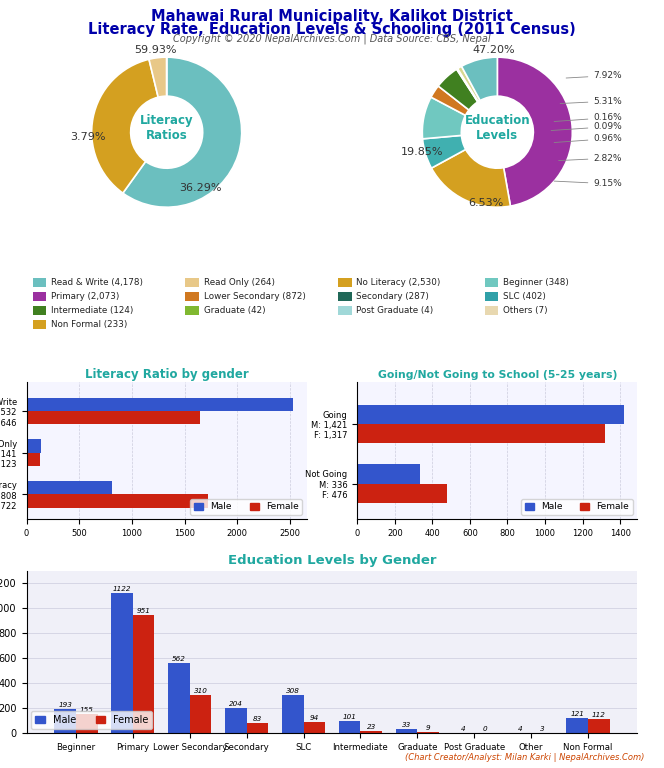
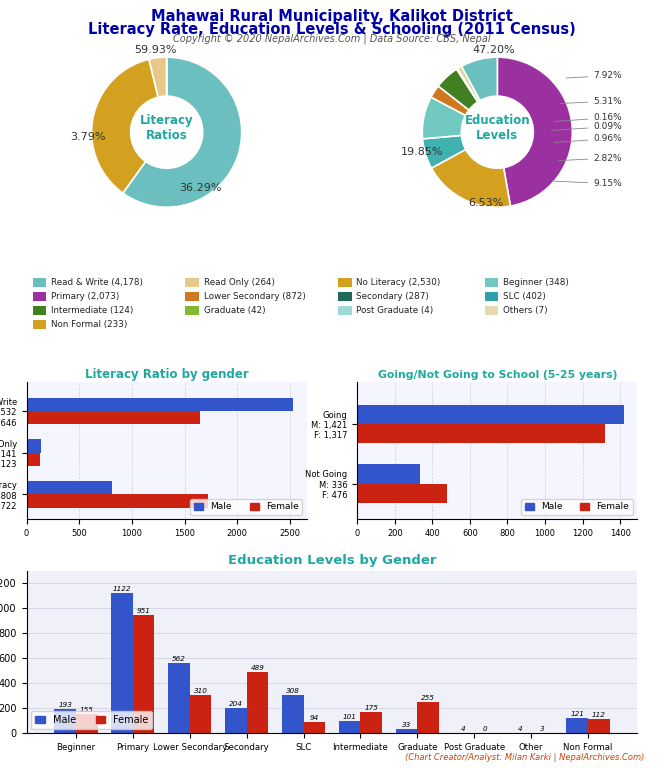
Education Levels by Gender/Female/Secondary: 83 -> 489
Education Levels by Gender/Female/Intermediate: 23 -> 175
Education Levels by Gender/Female/Graduate: 9 -> 255
